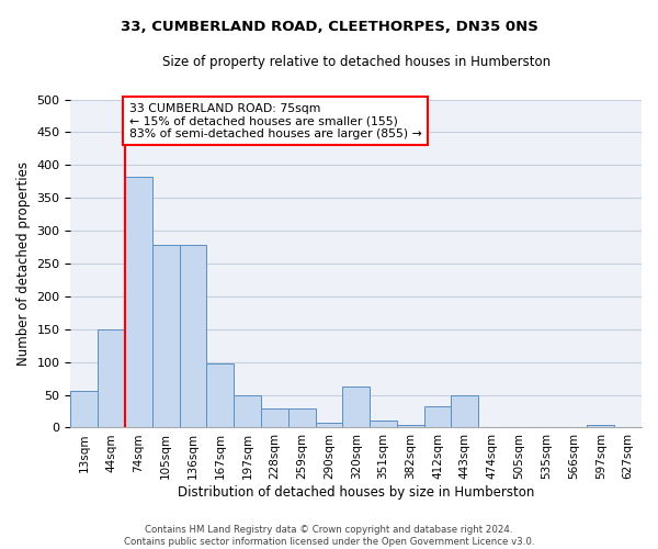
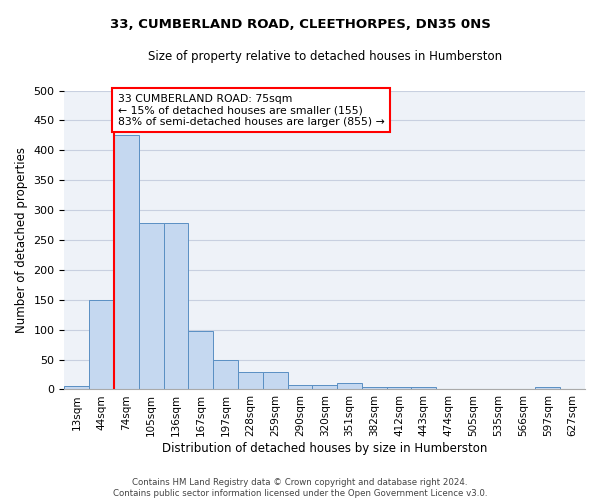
13sqm: 56 -> 5
74sqm: 382 -> 425
320sqm: 62 -> 7
412sqm: 32 -> 4
443sqm: 50 -> 4
